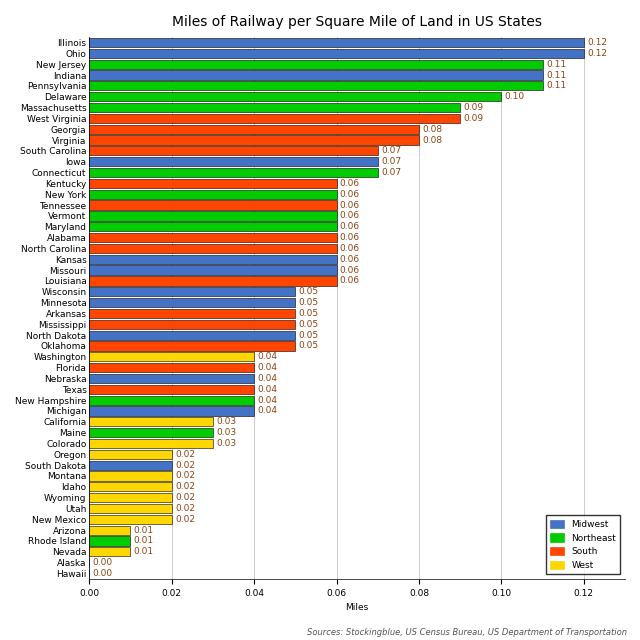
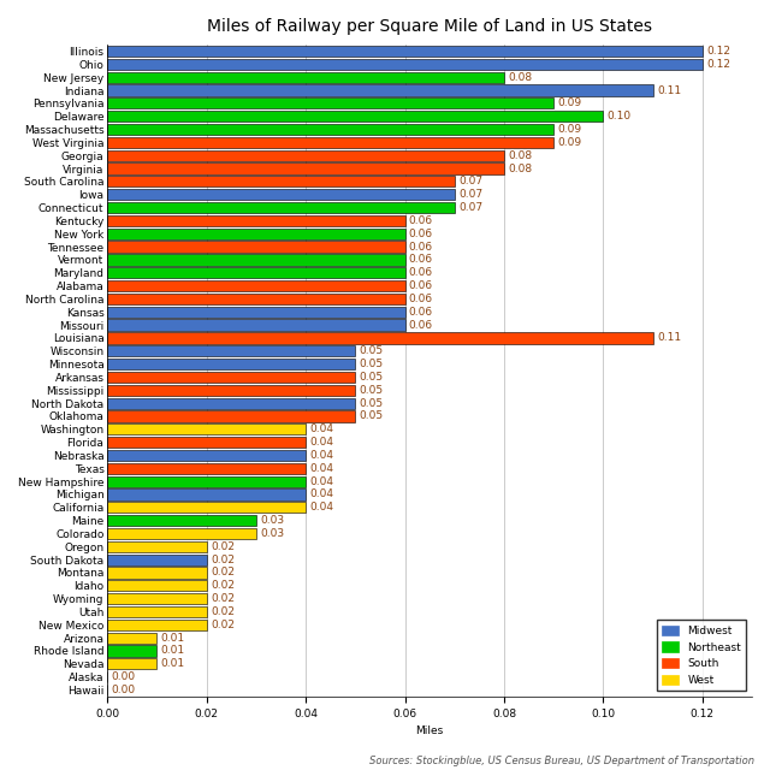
New Jersey: 0.11 -> 0.08
Pennsylvania: 0.11 -> 0.09
Louisiana: 0.06 -> 0.11
California: 0.03 -> 0.04
